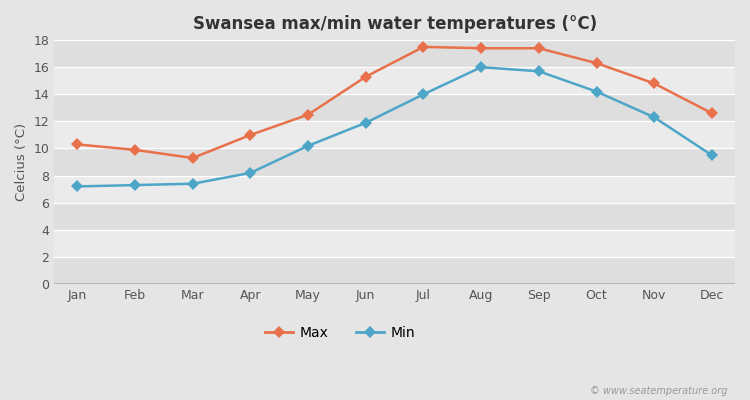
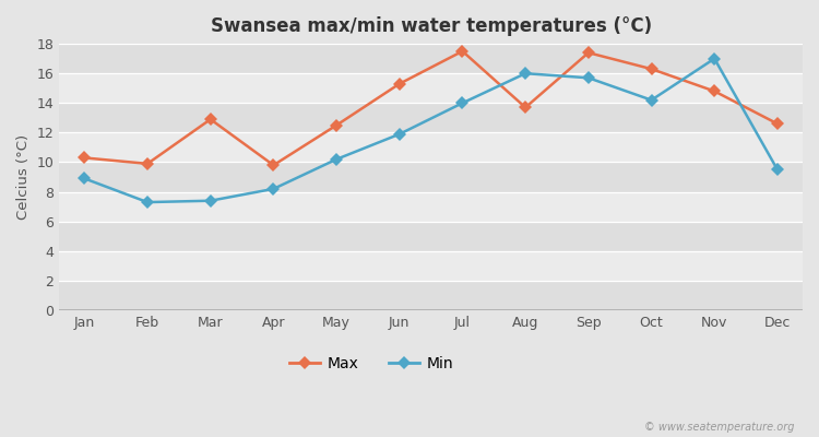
Min/Jan: 7.2 -> 8.9
Max/Mar: 9.3 -> 12.9
Max/Apr: 11.0 -> 9.8
Max/Aug: 17.4 -> 13.7
Min/Nov: 12.3 -> 17.0
